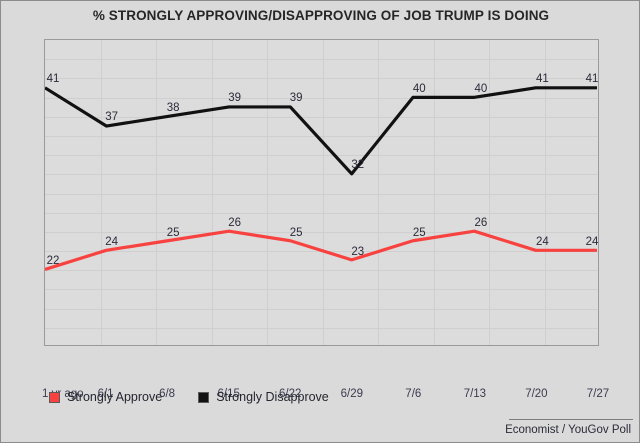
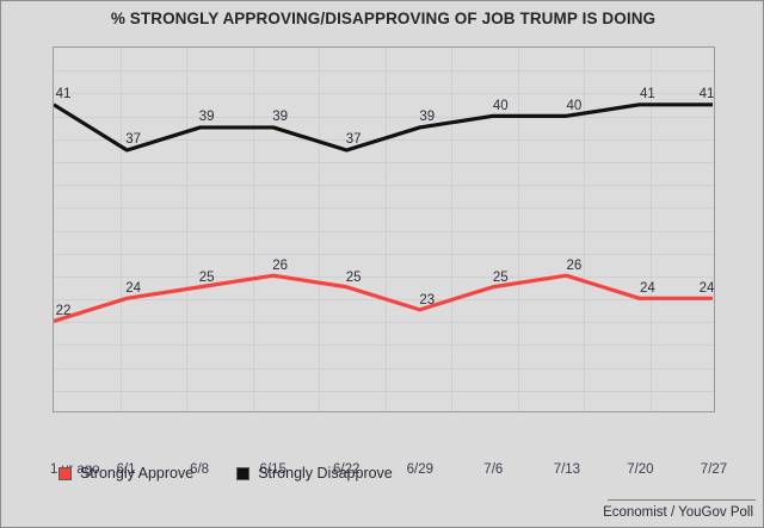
Strongly Disapprove/6/8: 38 -> 39
Strongly Disapprove/6/22: 39 -> 37
Strongly Disapprove/6/29: 32 -> 39
